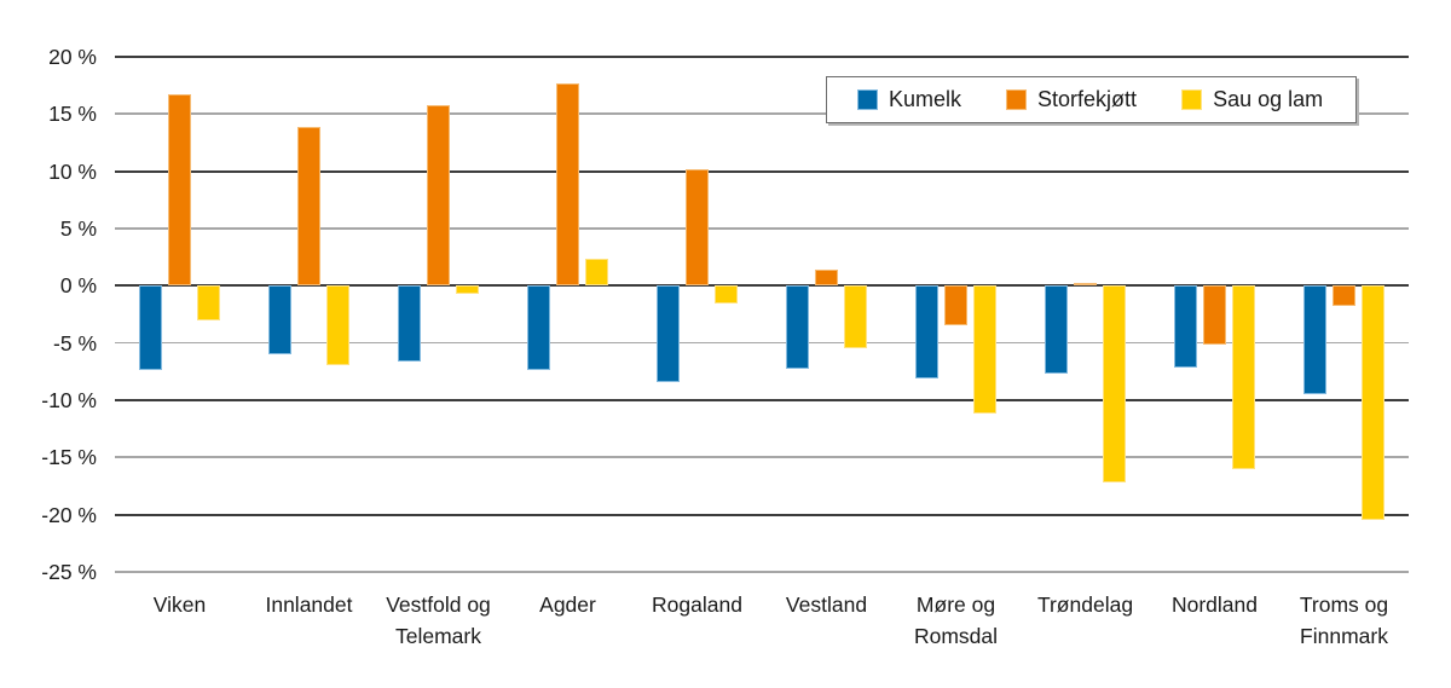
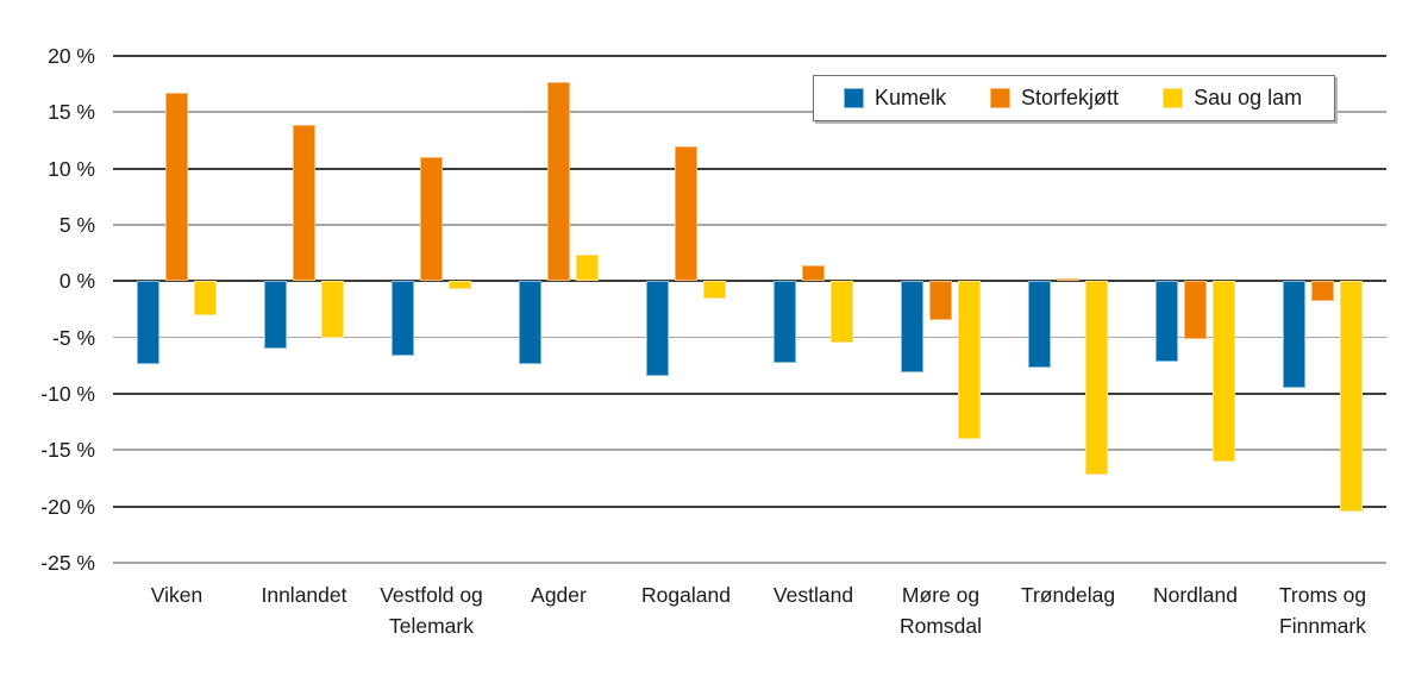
Sau og lam/Innlandet: -7% -> -5%
Storfekjøtt/Vestfold og Telemark: 16% -> 11%
Storfekjøtt/Rogaland: 10% -> 12%
Sau og lam/Møre og Romsdal: -11% -> -14%
